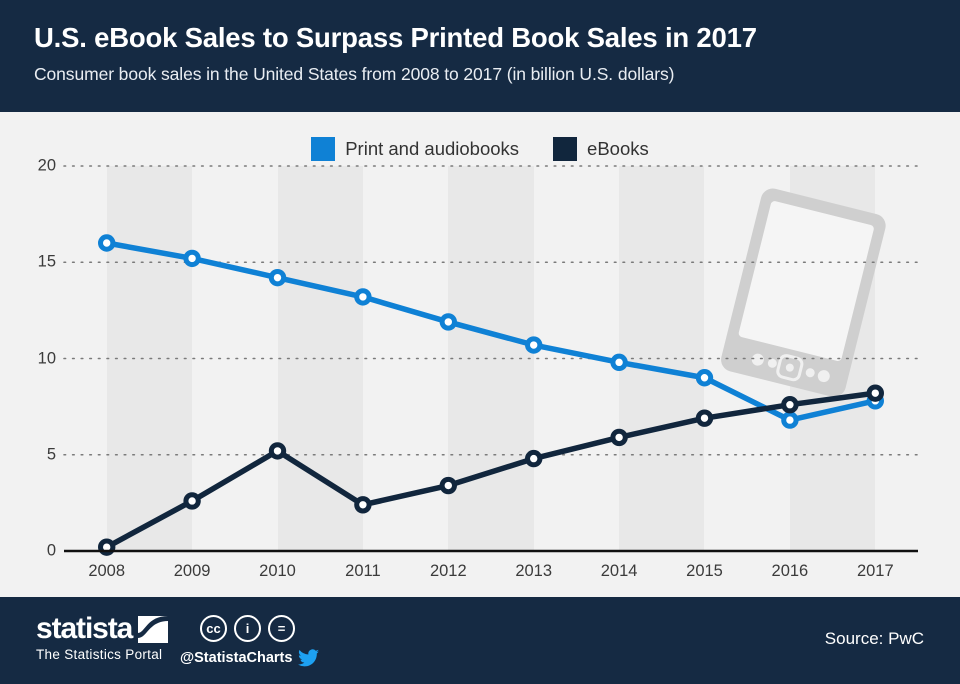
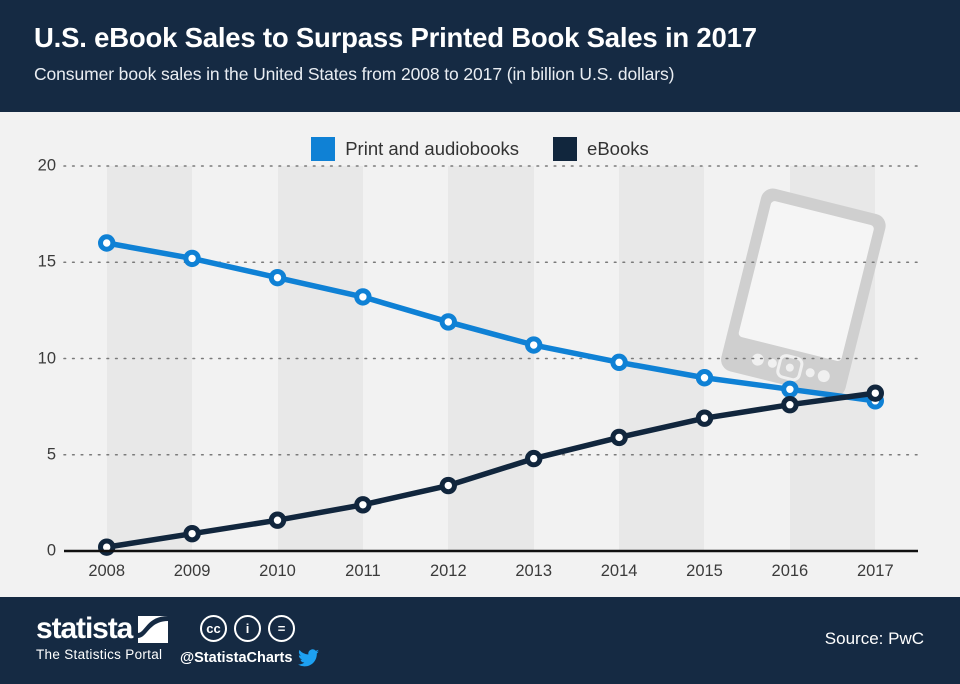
eBooks/2009: 2.6 -> 0.9
eBooks/2010: 5.2 -> 1.6
Print and audiobooks/2016: 6.8 -> 8.4
